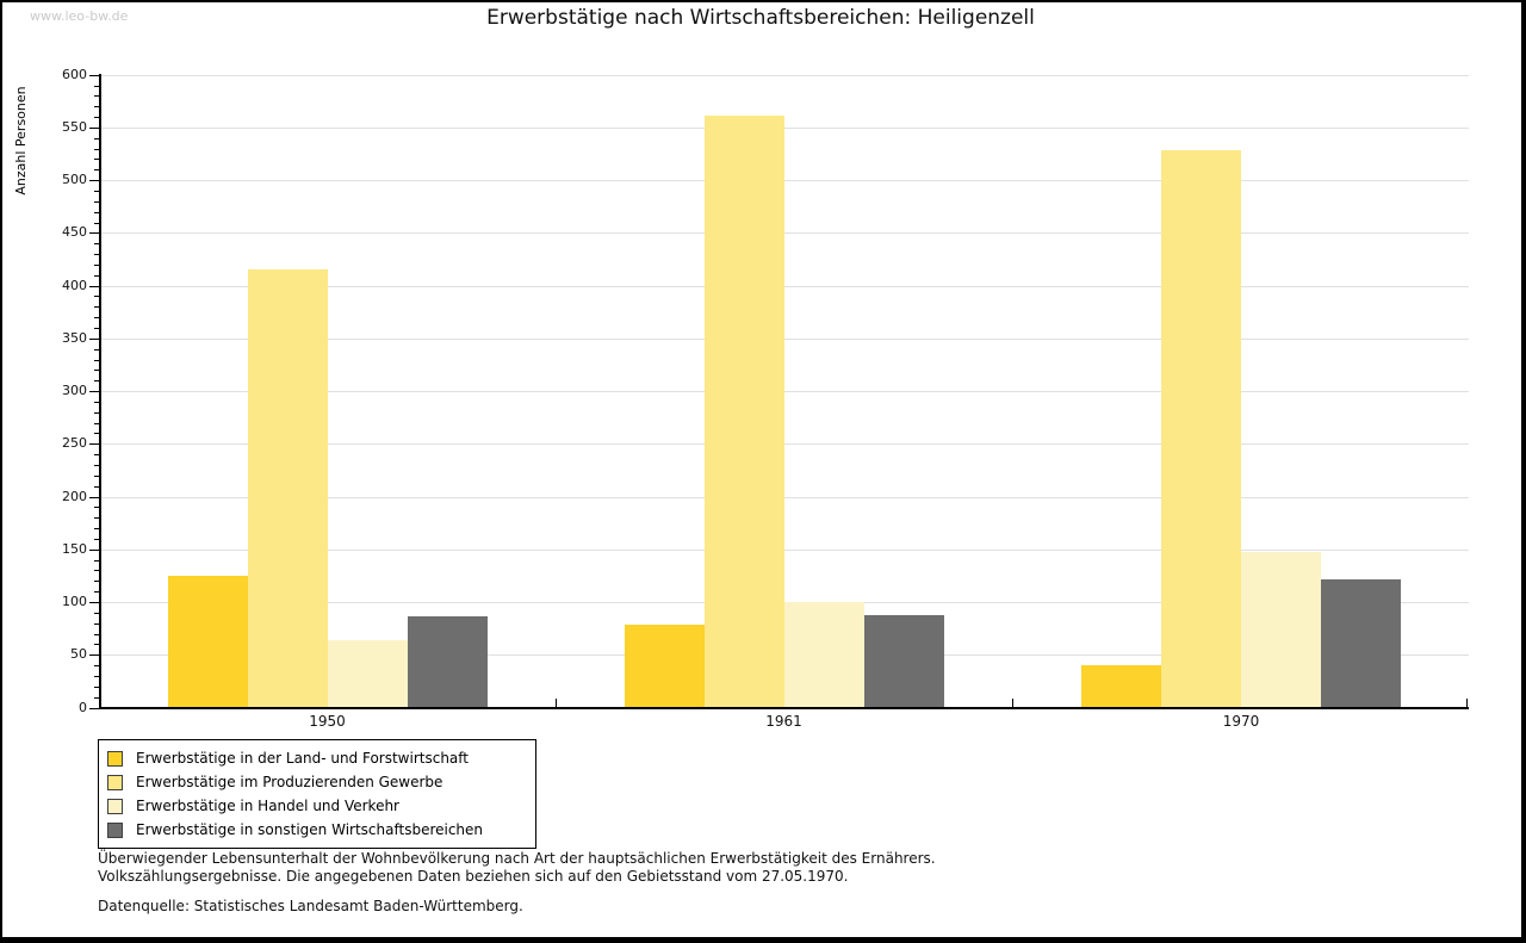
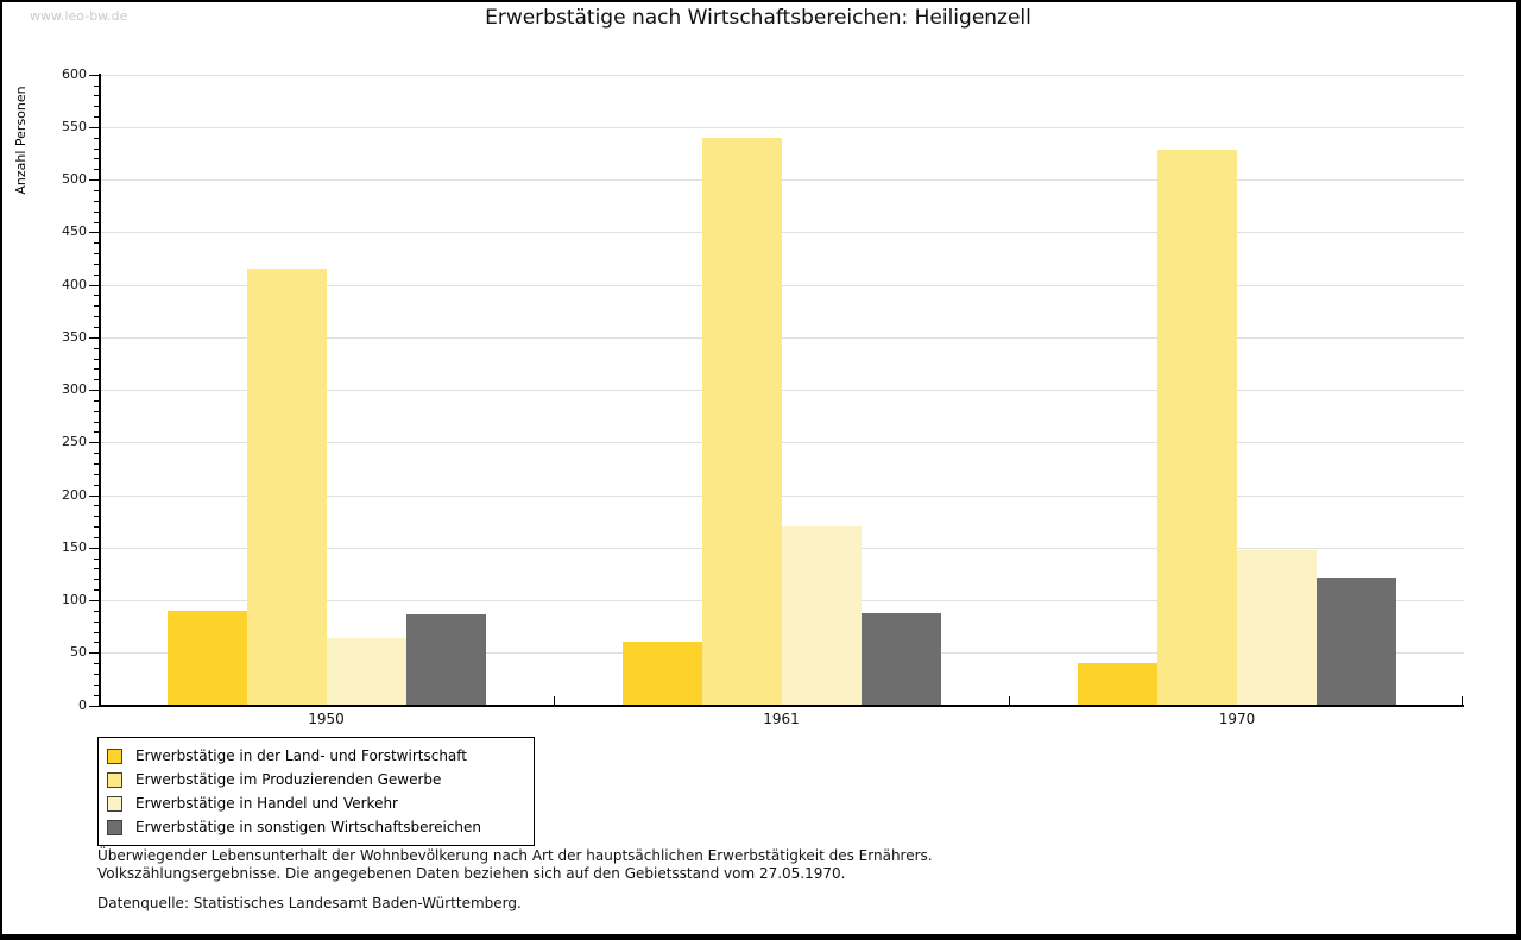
Erwerbstätige in der Land- und Forstwirtschaft/1950: 120 -> 90
Erwerbstätige in der Land- und Forstwirtschaft/1961: 80 -> 60
Erwerbstätige im Produzierenden Gewerbe/1961: 560 -> 540
Erwerbstätige in Handel und Verkehr/1961: 100 -> 170
